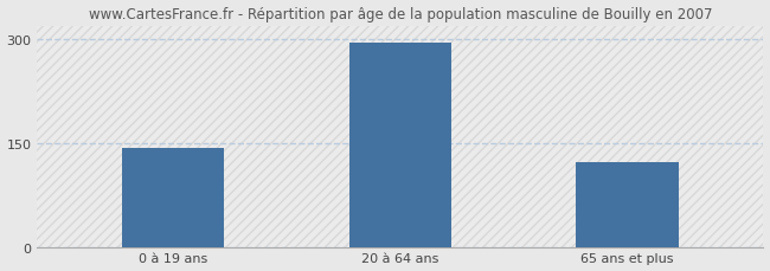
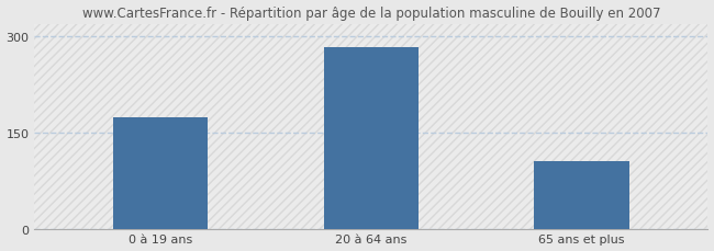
0 à 19 ans: 143 -> 174
20 à 64 ans: 295 -> 284
65 ans et plus: 122 -> 106
